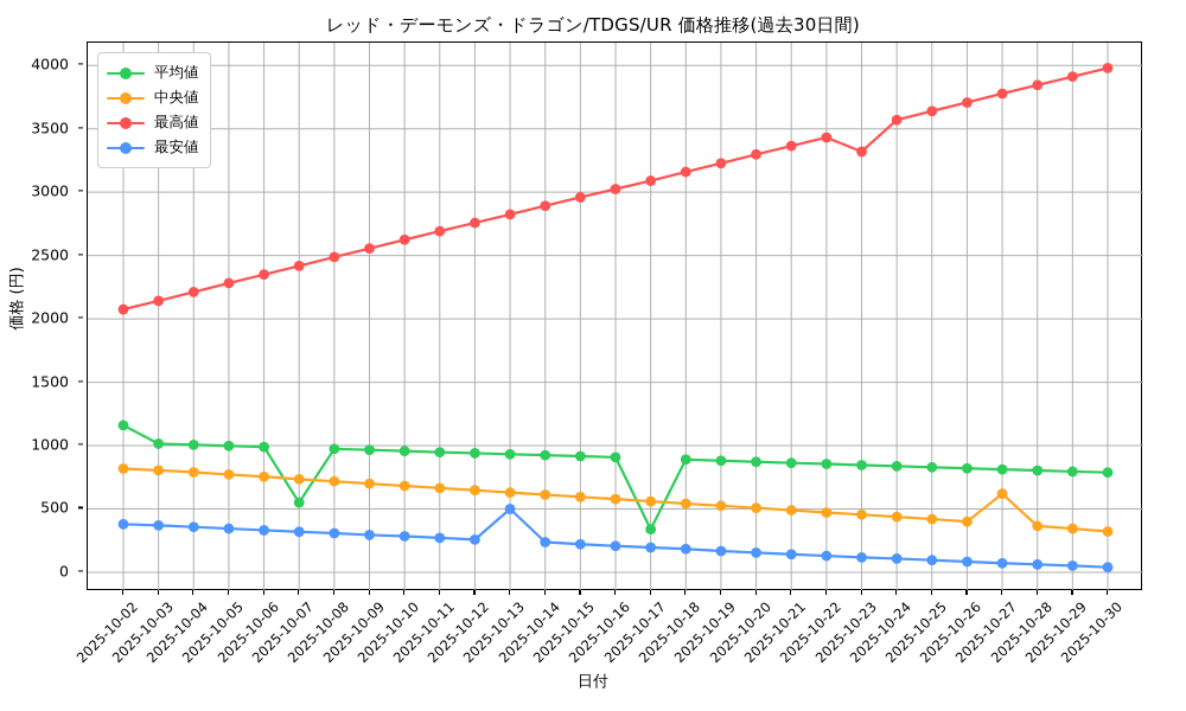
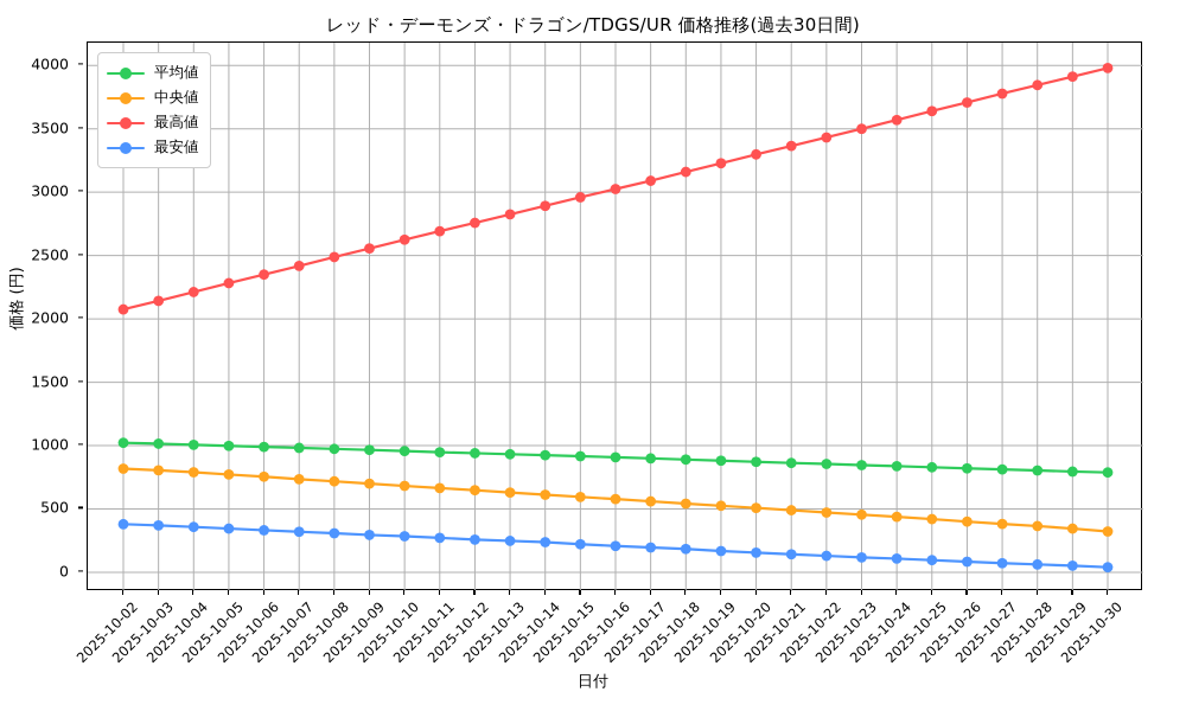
平均値/2025-10-02: 1160 -> 1020
平均値/2025-10-07: 550 -> 980
最安値/2025-10-13: 500 -> 250
平均値/2025-10-17: 340 -> 900
最高値/2025-10-23: 3320 -> 3500
中央値/2025-10-27: 620 -> 380
